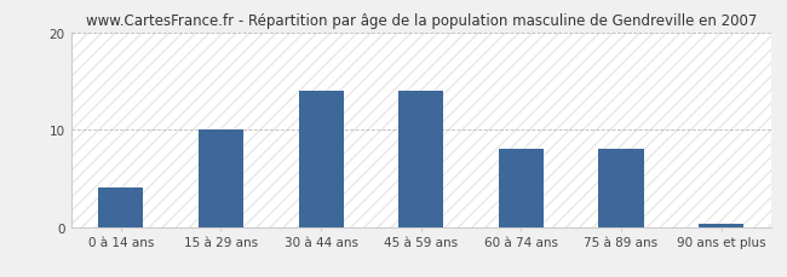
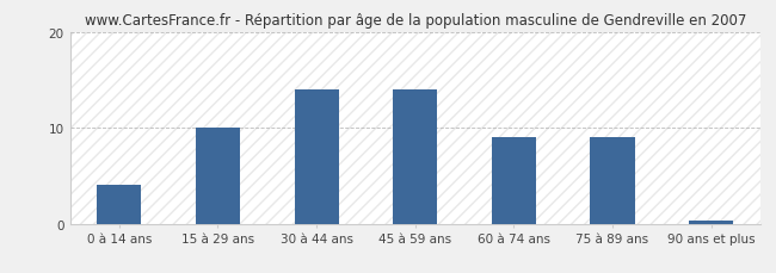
60 à 74 ans: 8.0 -> 9.0
75 à 89 ans: 8.0 -> 9.0
